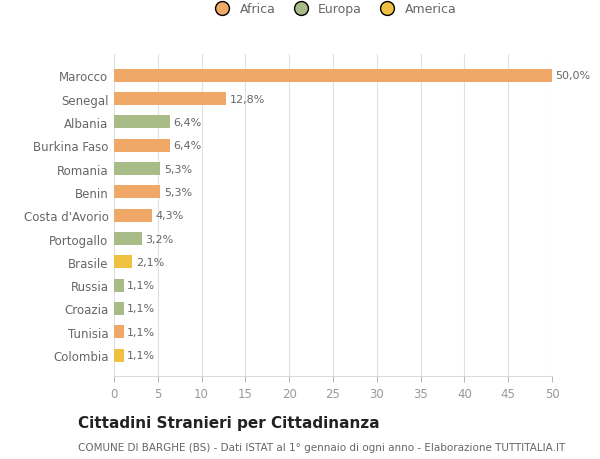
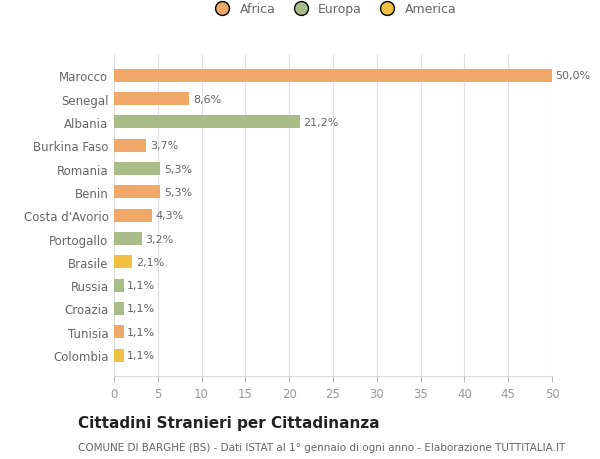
Senegal: 12,8% -> 8,6%
Albania: 6,4% -> 21,2%
Burkina Faso: 6,4% -> 3,7%
